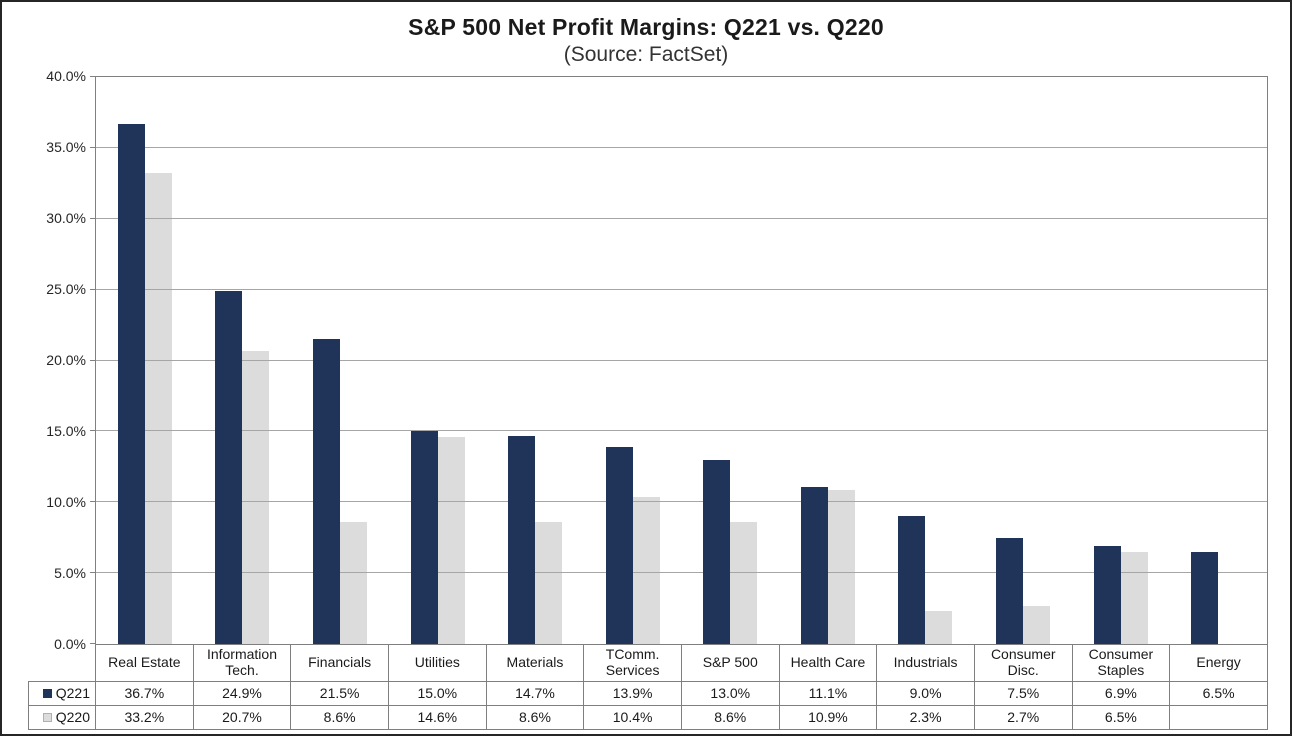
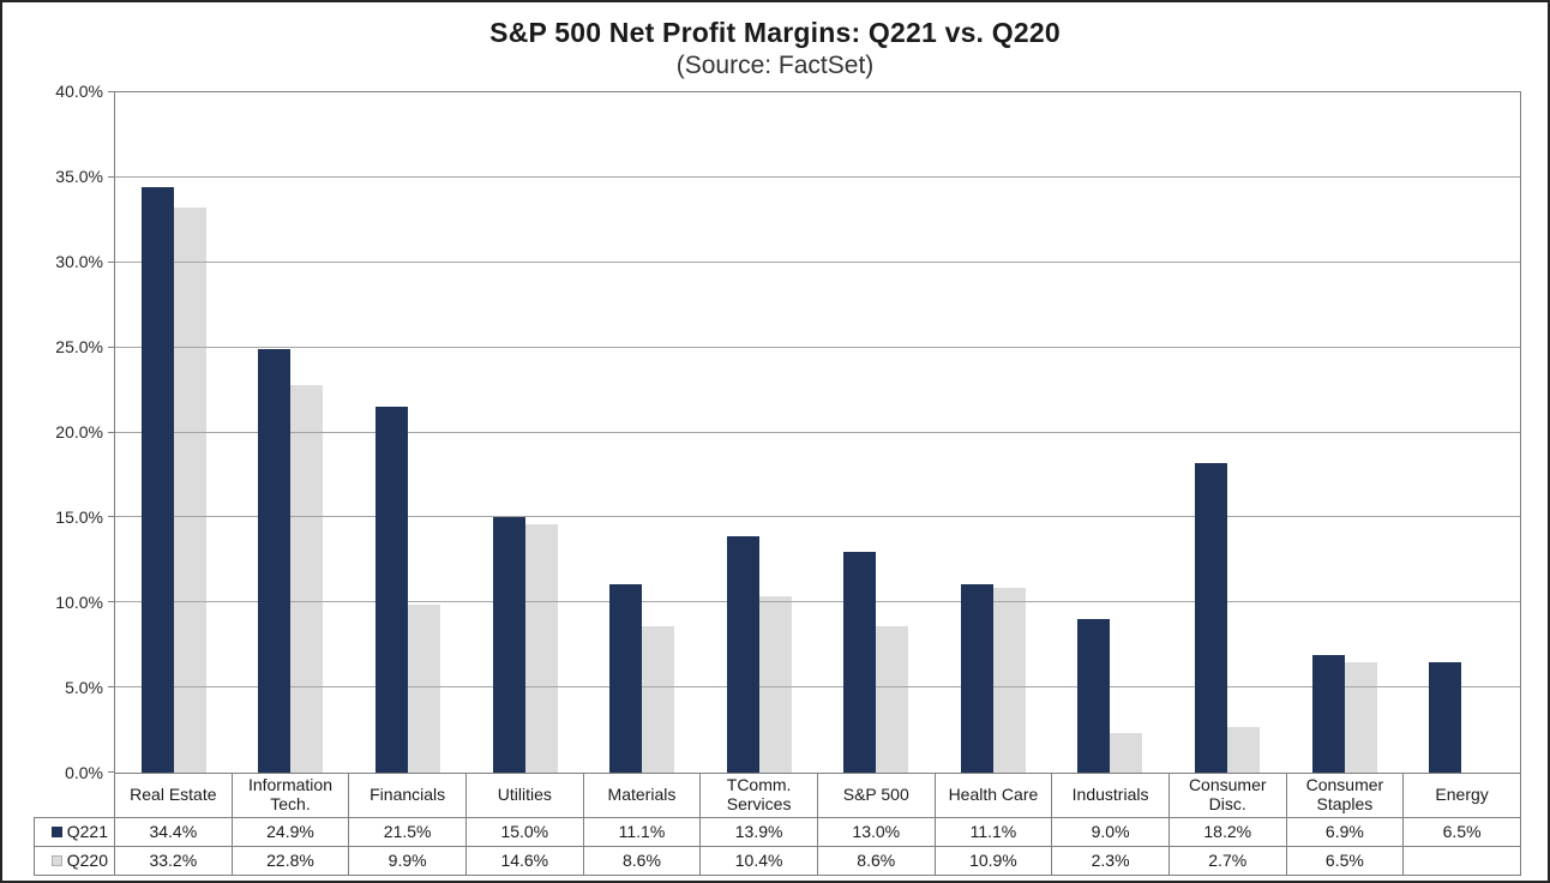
Q221/Real Estate: 36.7% -> 34.4%
Q220/Information Tech.: 20.7% -> 22.8%
Q220/Financials: 8.6% -> 9.9%
Q221/Materials: 14.7% -> 11.1%
Q221/Consumer Disc.: 7.5% -> 18.2%
